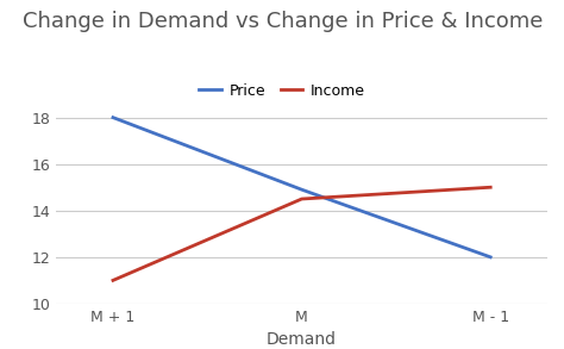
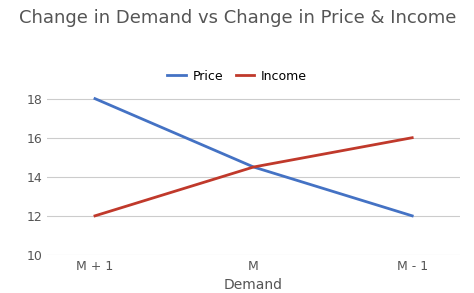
Income/M + 1: 11.0 -> 12.0
Price/M: 14.9 -> 14.5
Income/M - 1: 15.0 -> 16.0
